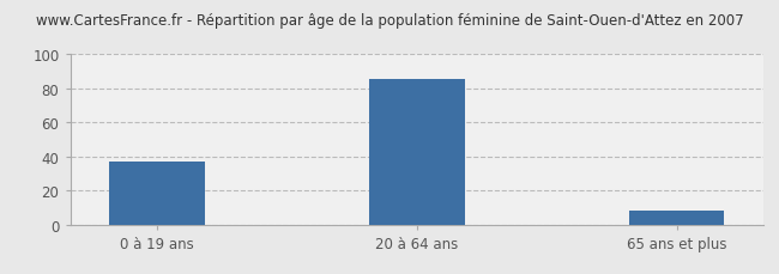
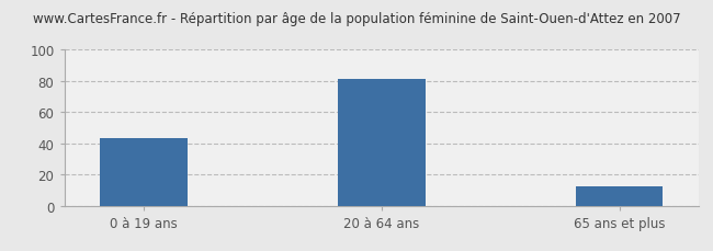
0 à 19 ans: 37 -> 43
20 à 64 ans: 85 -> 81
65 ans et plus: 8 -> 12
